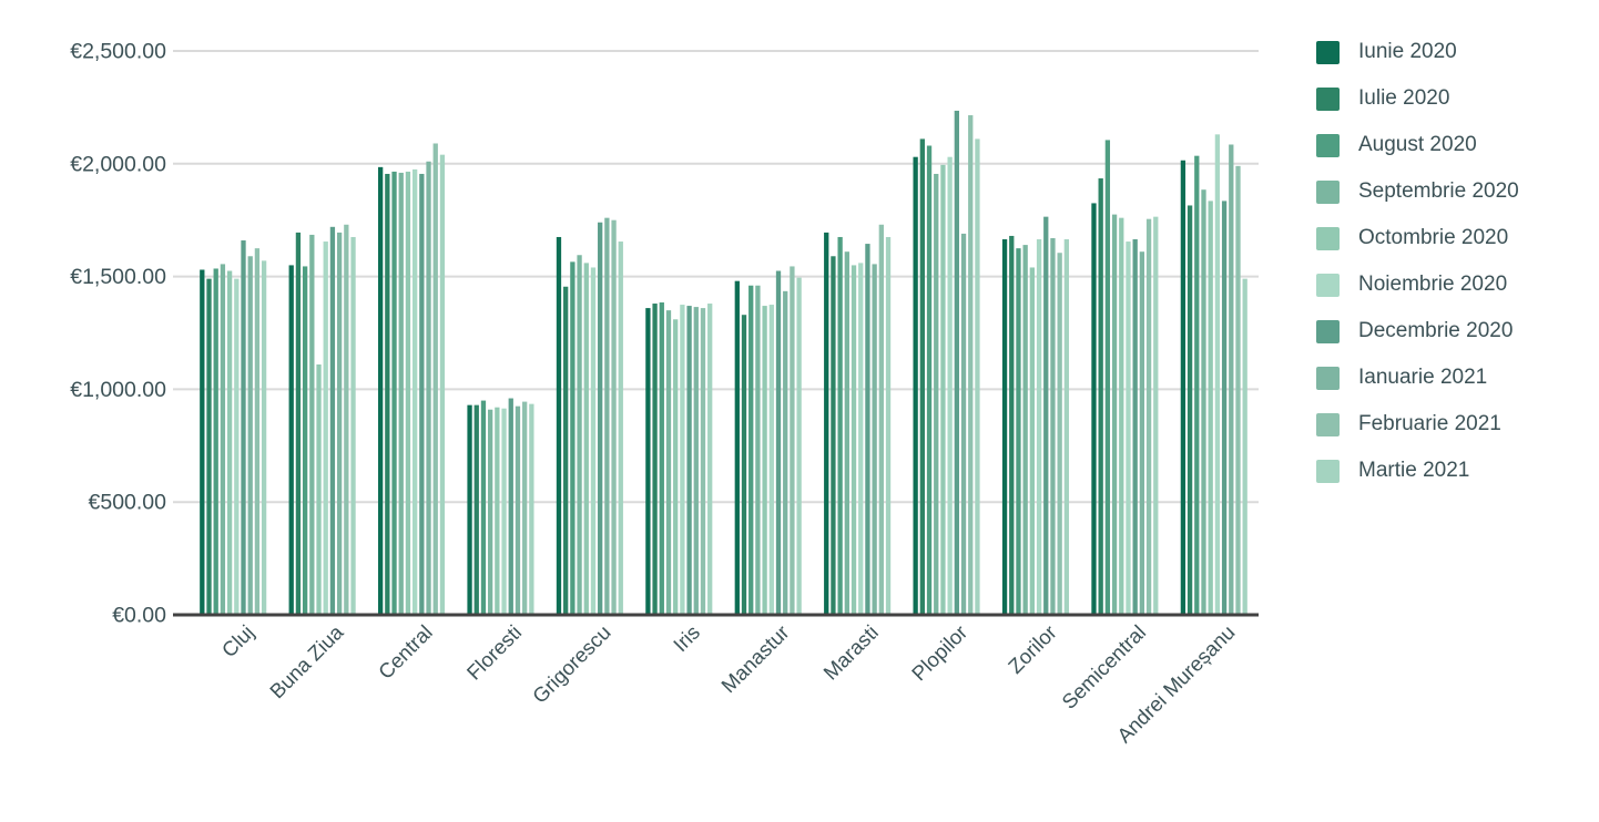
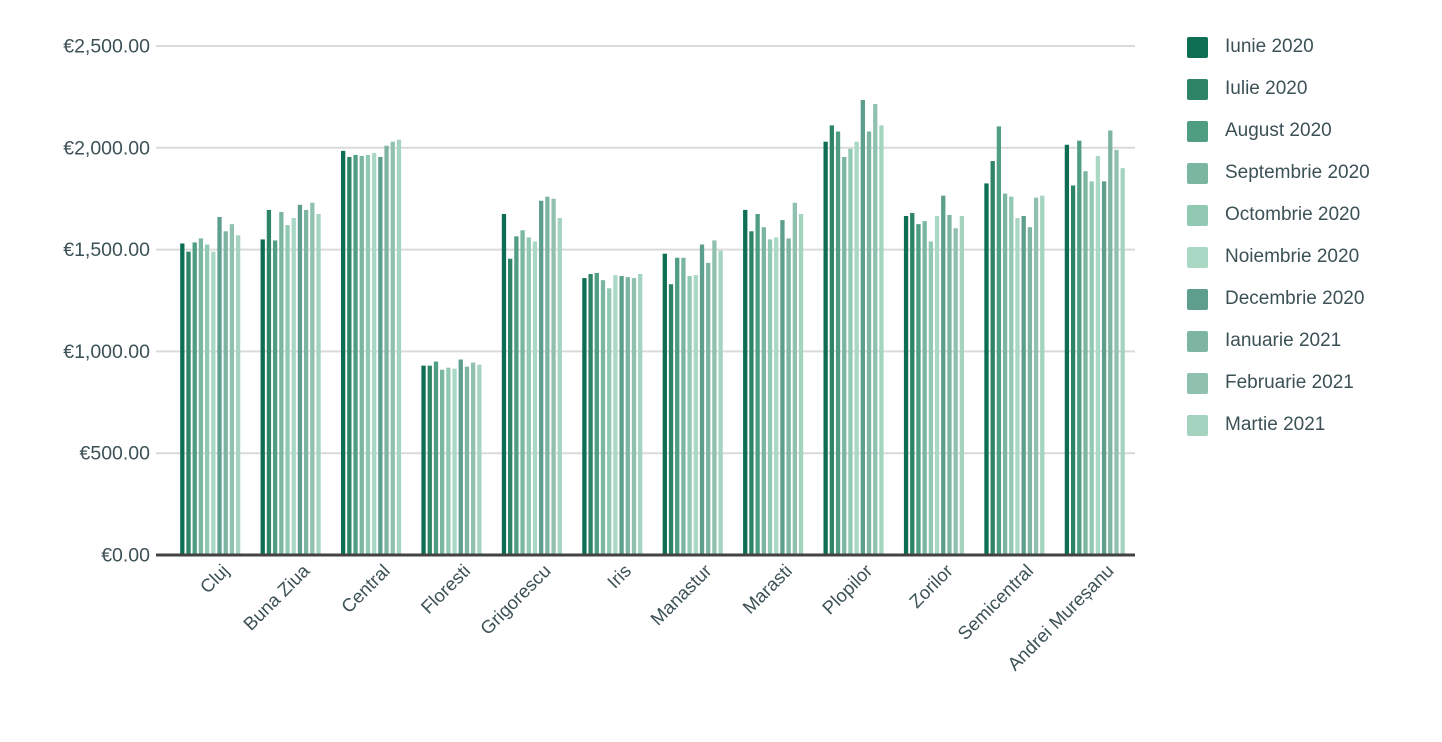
Octombrie 2020/Buna Ziua: €1110 -> €1620
Februarie 2021/Central: €2090 -> €2030
Ianuarie 2021/Plopilor: €1690 -> €2080
Noiembrie 2020/Andrei Mureșanu: €2130 -> €1960
Martie 2021/Andrei Mureșanu: €1490 -> €1900
